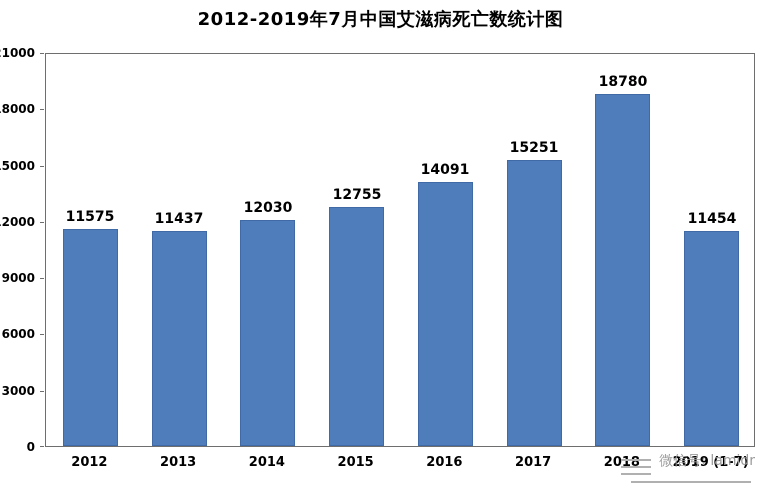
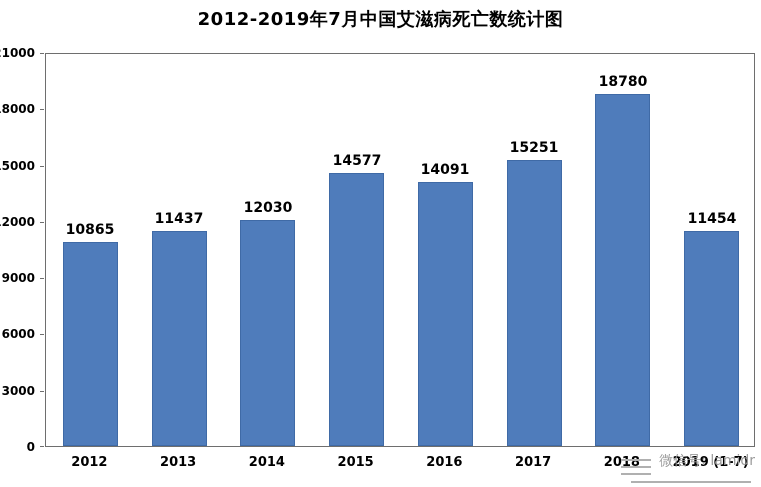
2012: 11575 -> 10865
2015: 12755 -> 14577
